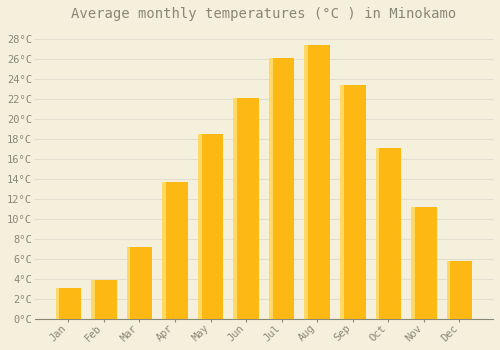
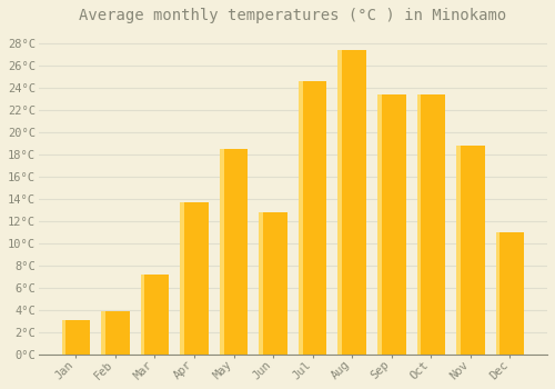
Jun: 22.1°C -> 12.8°C
Jul: 26.1°C -> 24.6°C
Oct: 17.1°C -> 23.4°C
Nov: 11.2°C -> 18.8°C
Dec: 5.8°C -> 11.0°C
